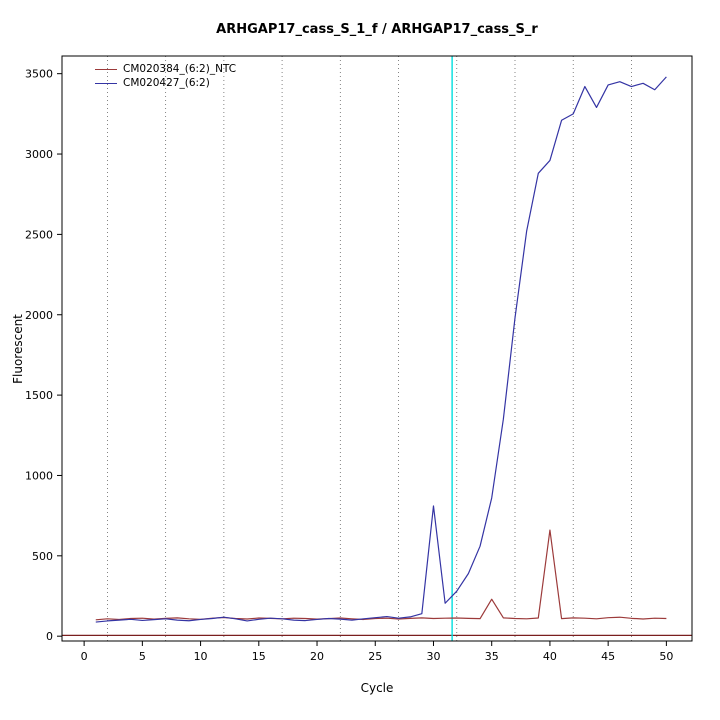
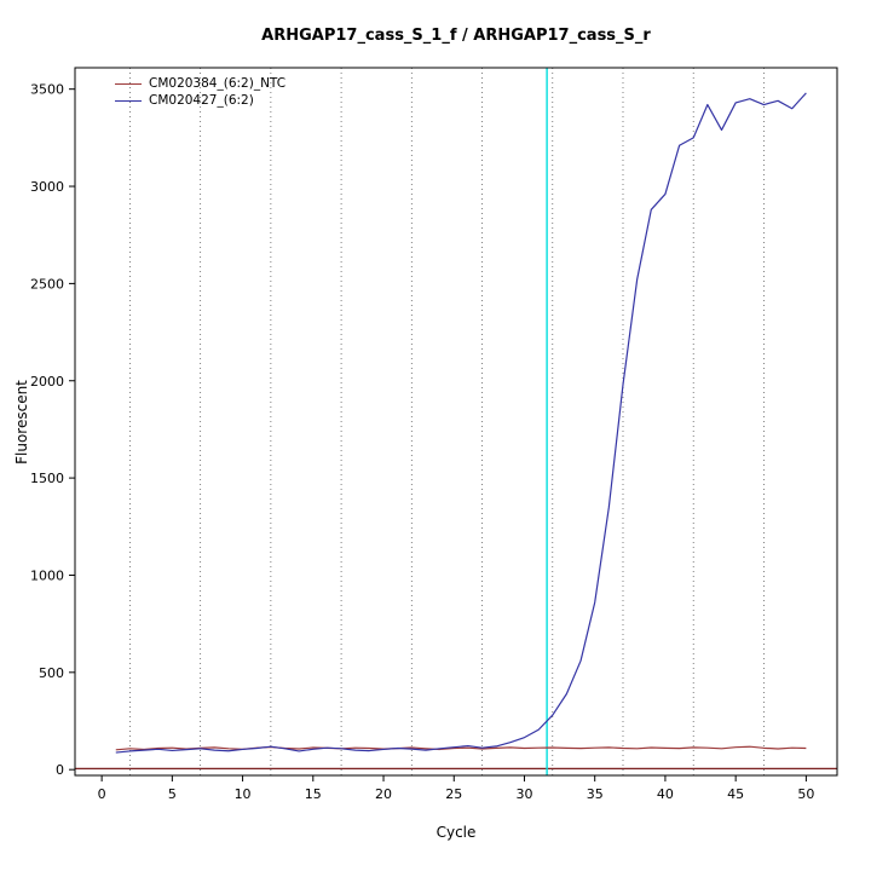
CM020427_(6:2)/30: 810 -> 160
CM020384_(6:2)_NTC/35: 230 -> 110
CM020384_(6:2)_NTC/40: 660 -> 110
